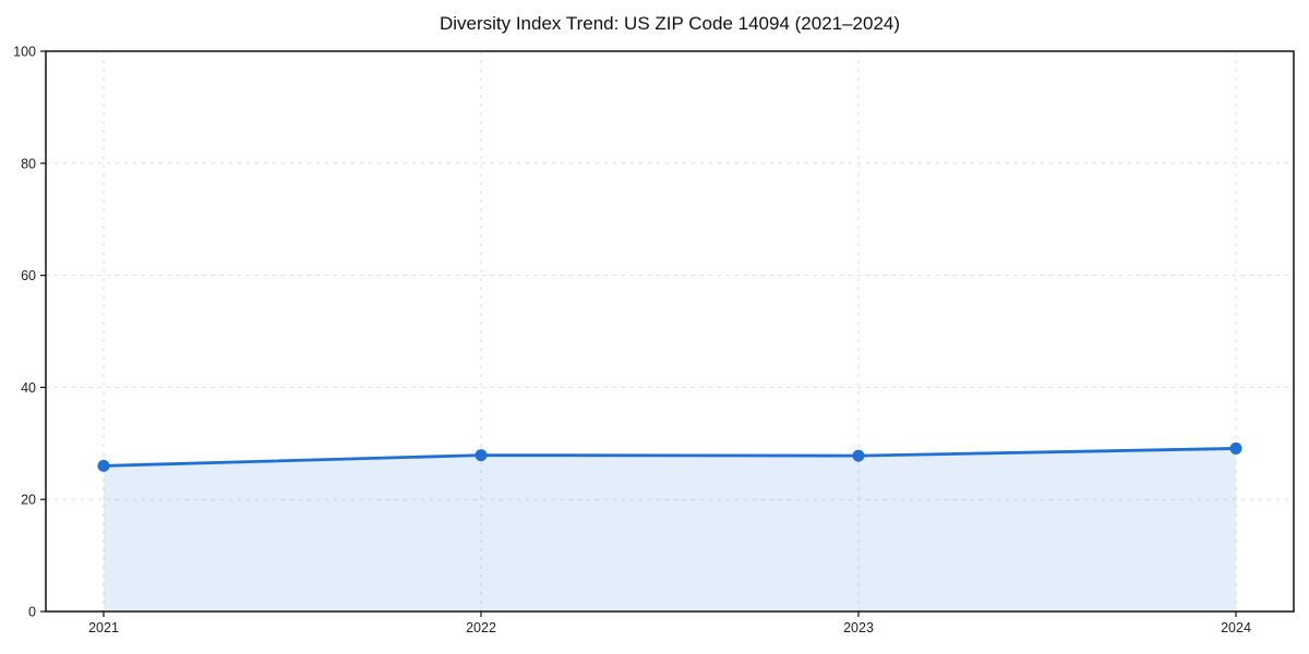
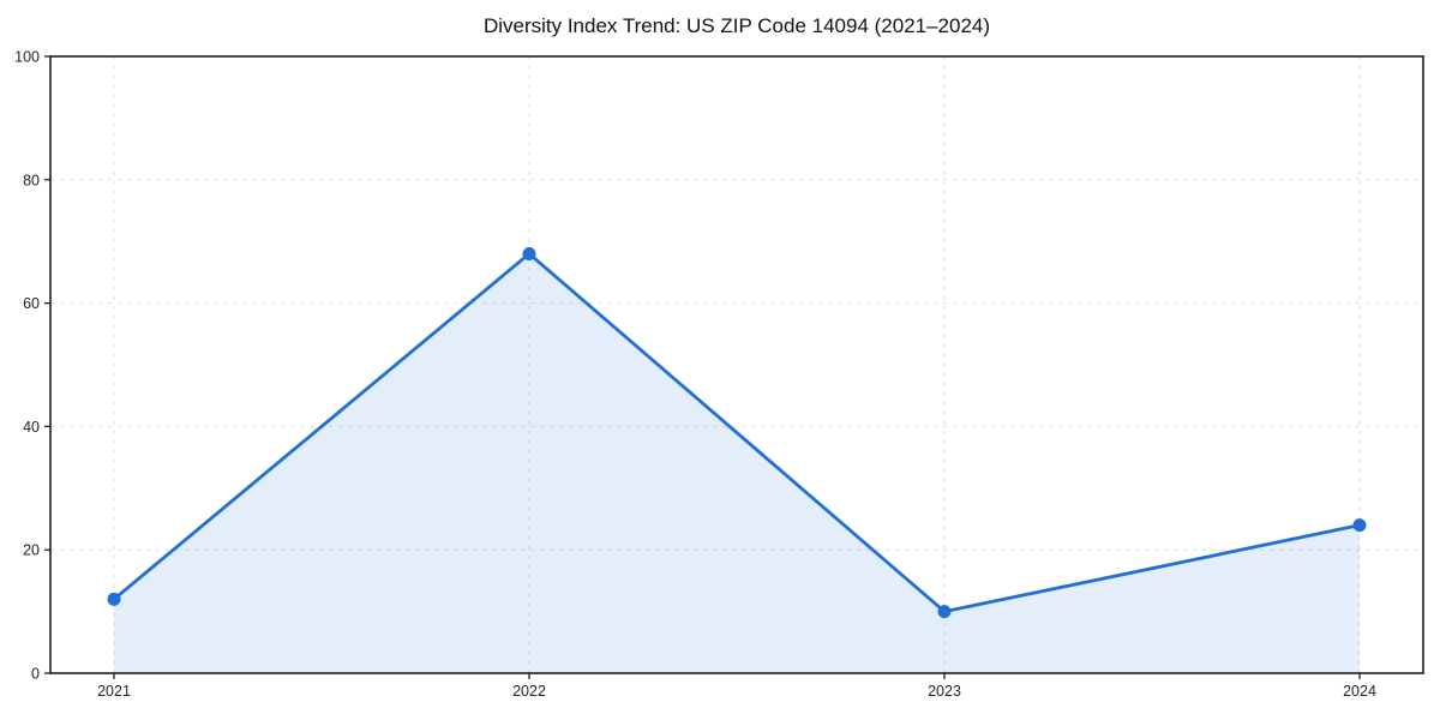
2021: 26 -> 12
2022: 28 -> 68
2023: 28 -> 10
2024: 29 -> 24
